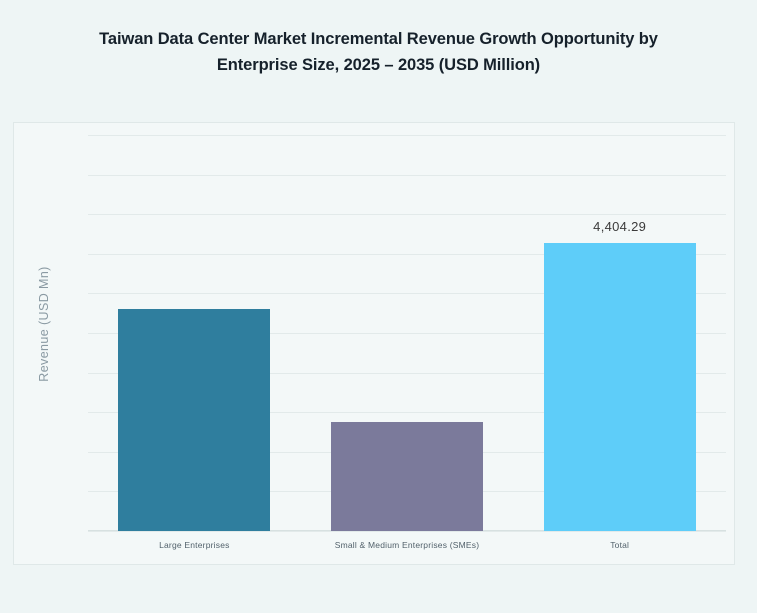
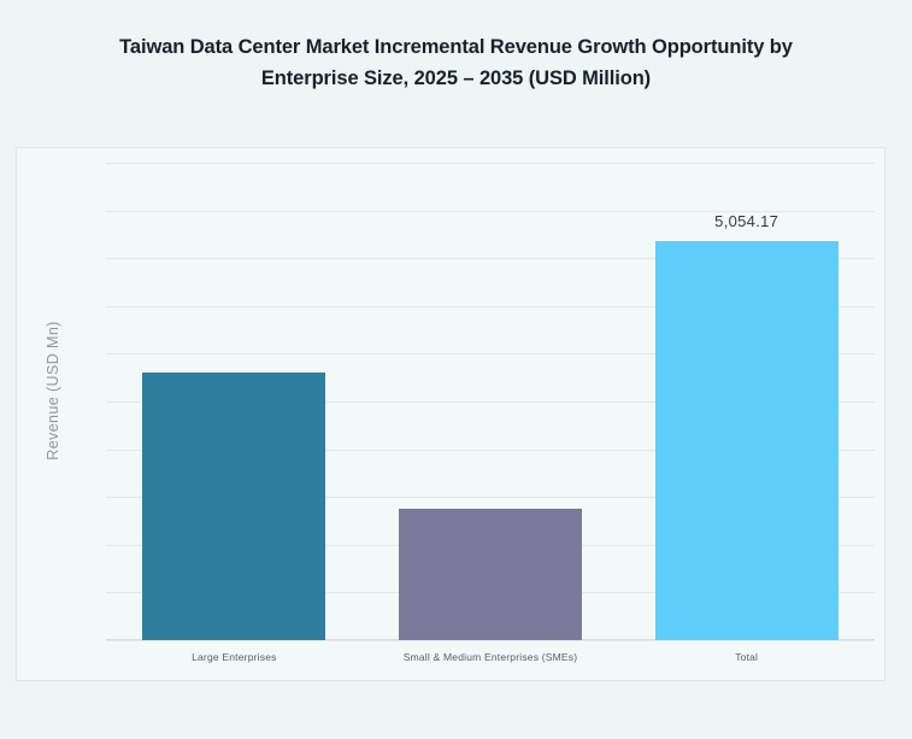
Total: 4,404.29 -> 5,054.17
